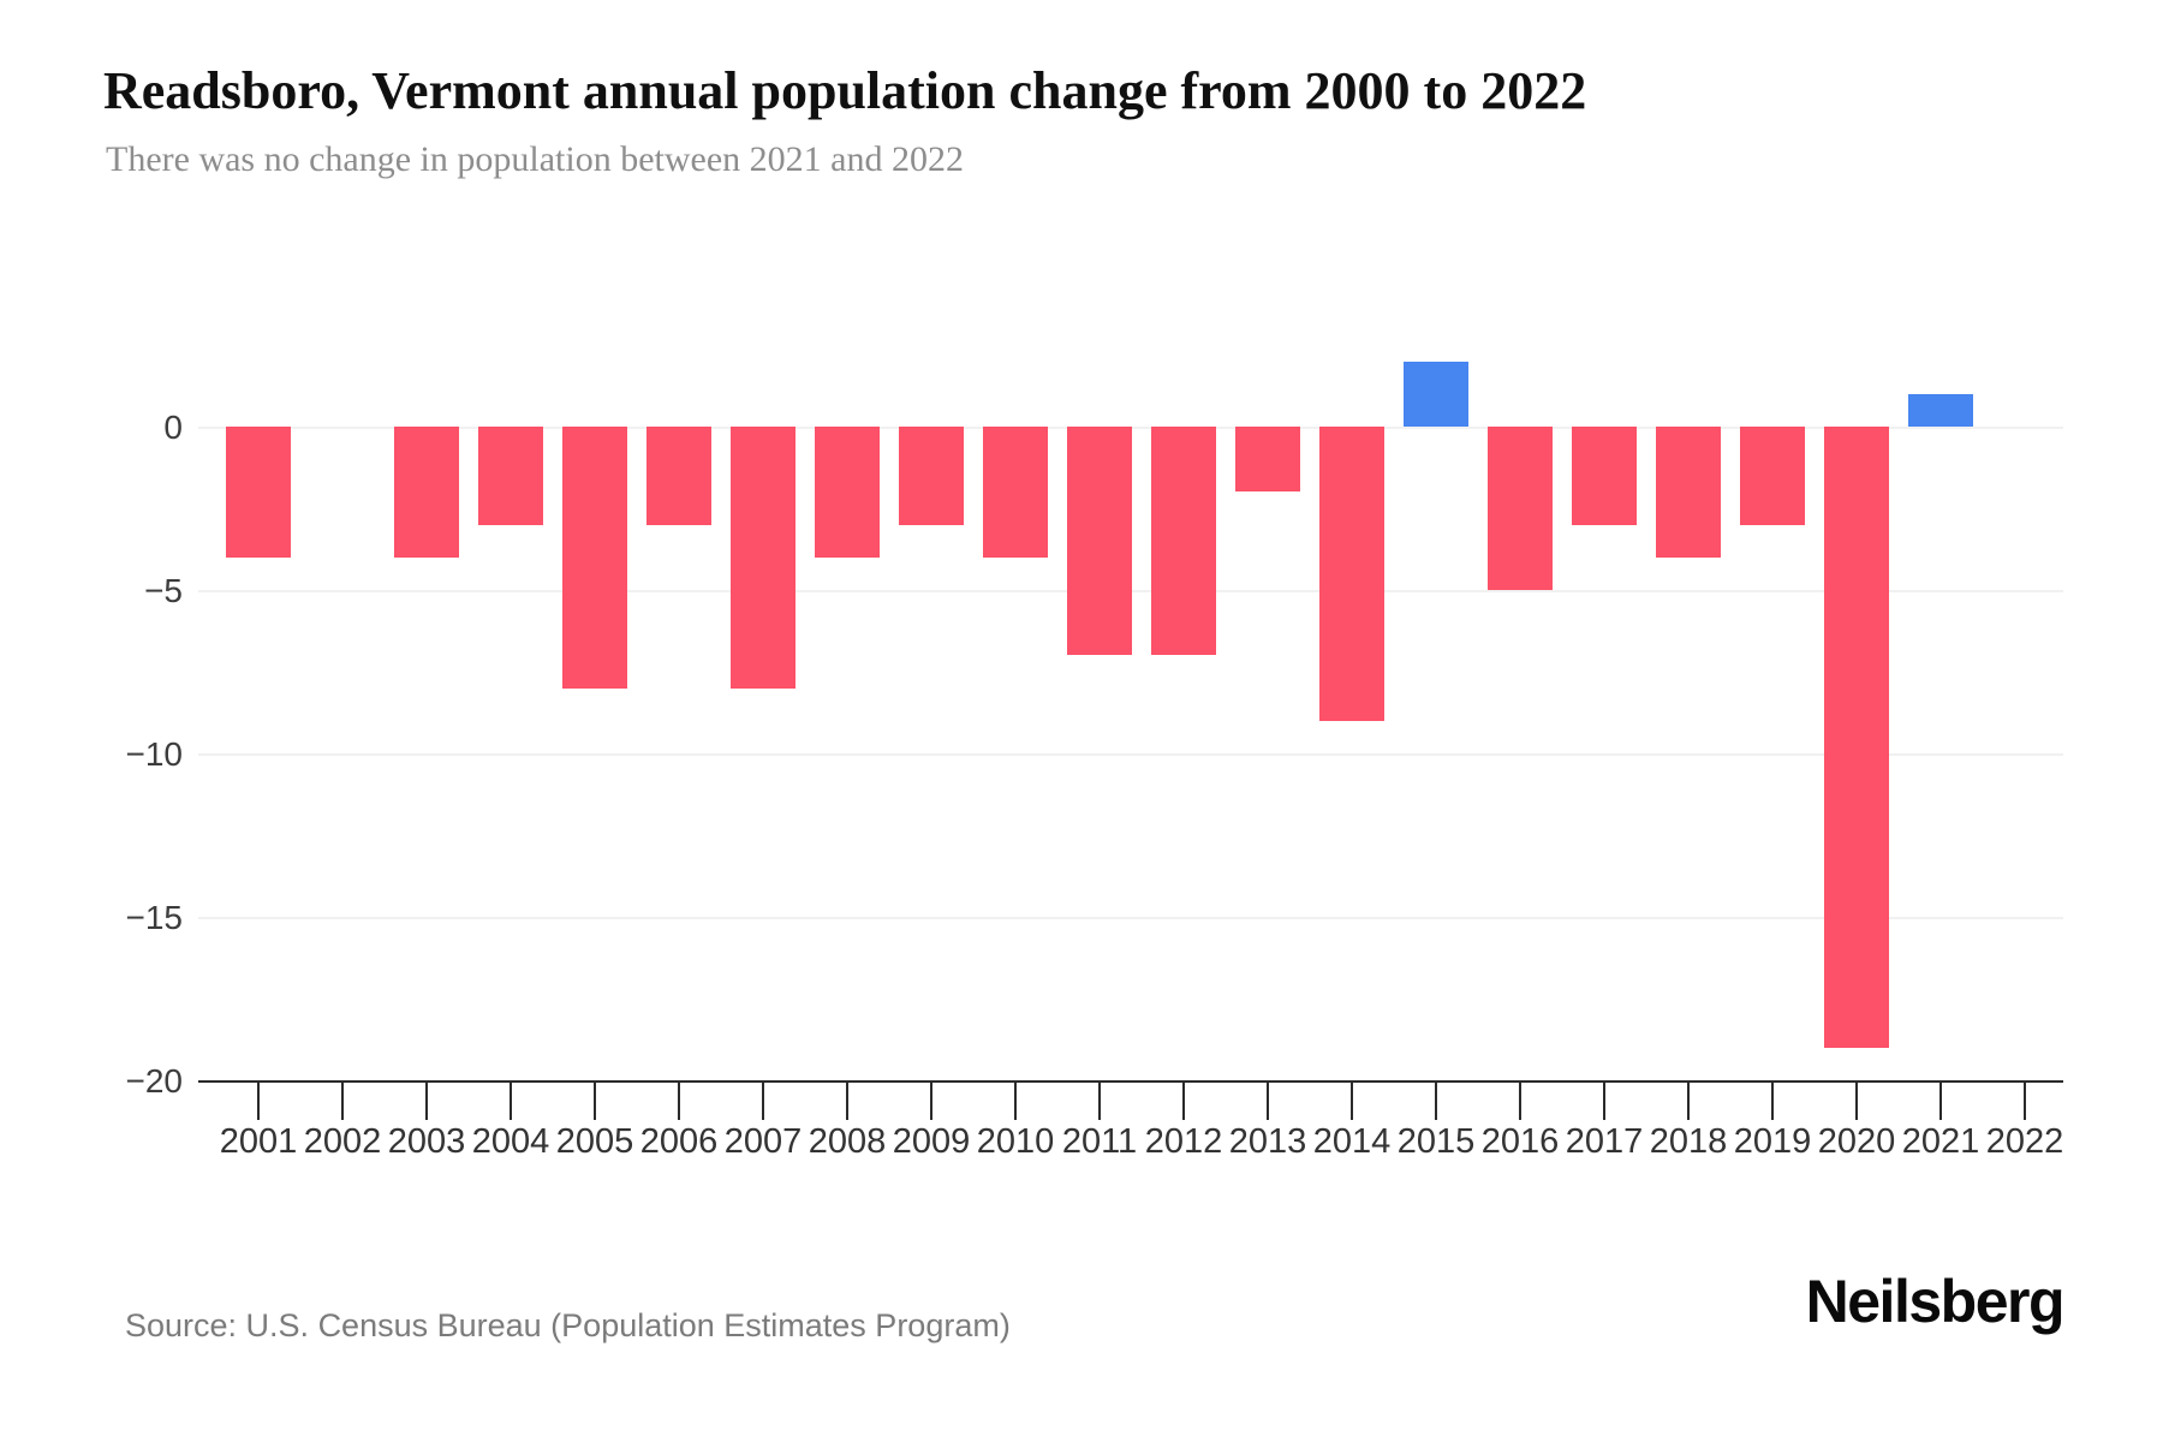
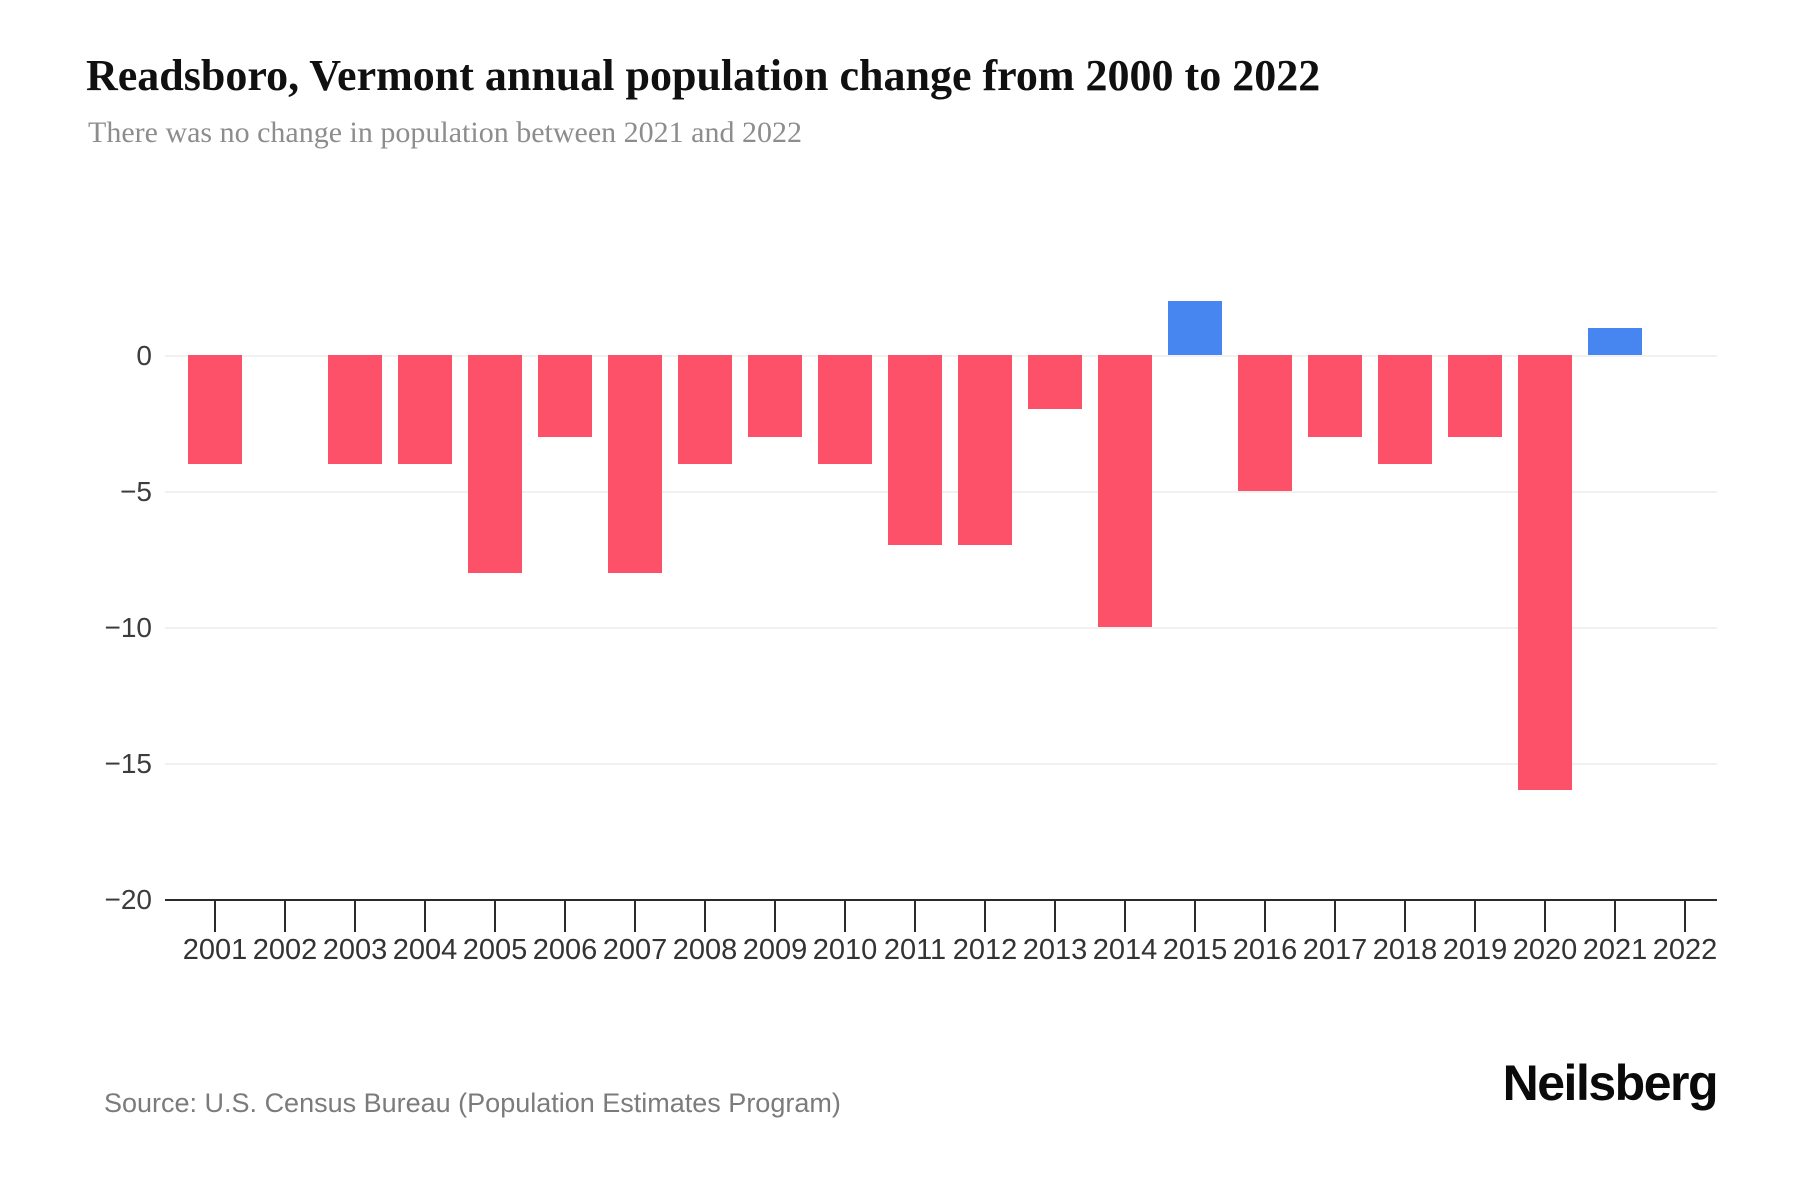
2004: -3 -> -4
2014: -9 -> -10
2020: -19 -> -16
